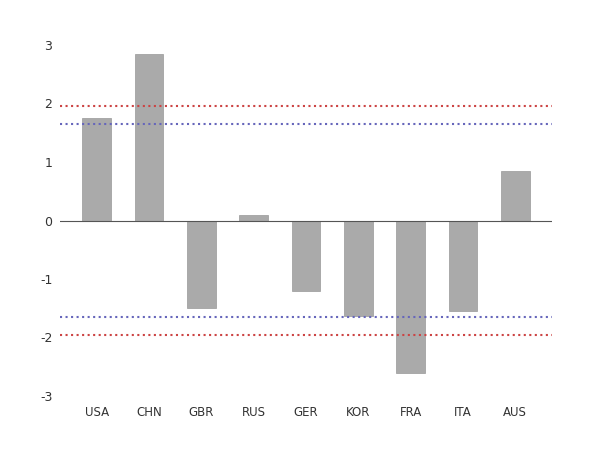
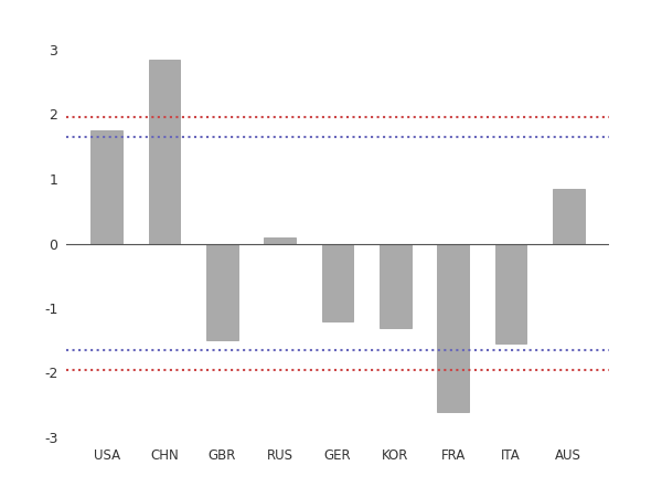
KOR: -1.64 -> -1.30
